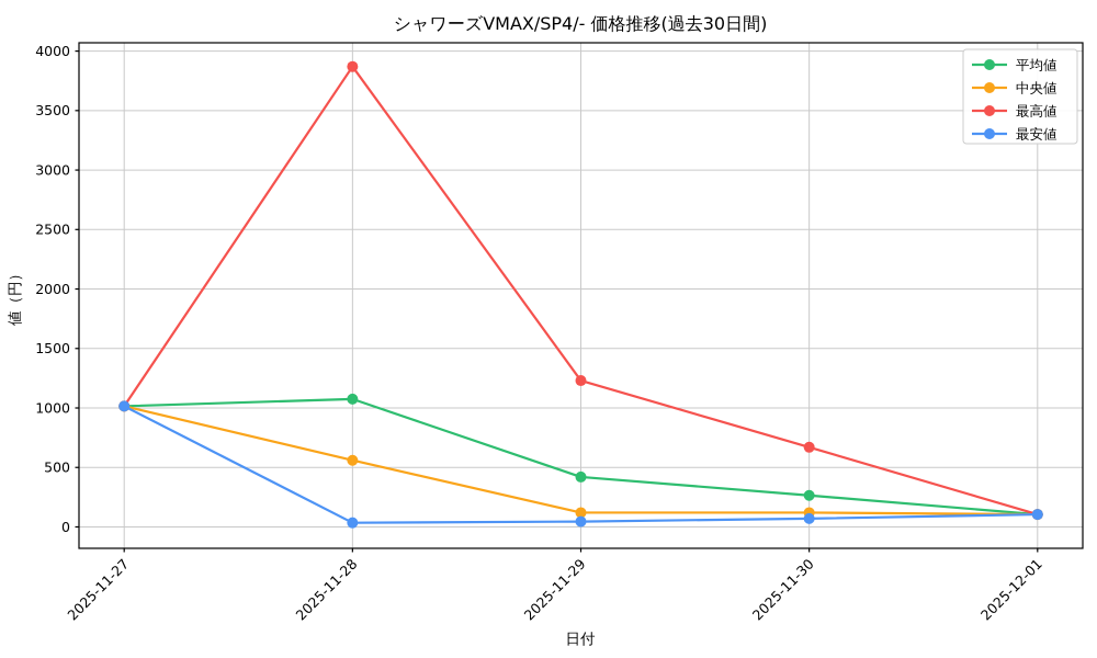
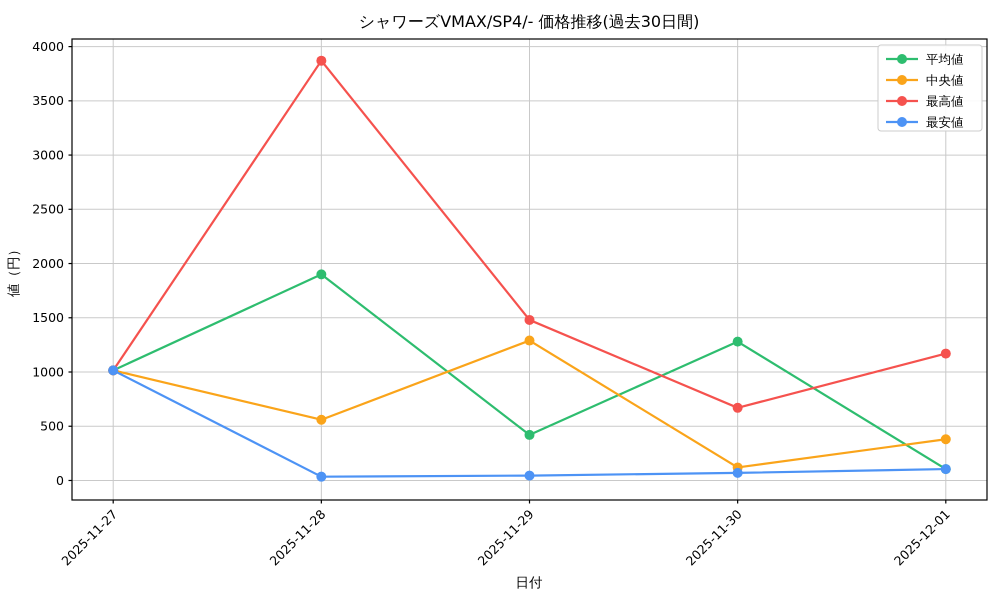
平均値/2025-11-28: 1080 -> 1900
中央値/2025-11-29: 120 -> 1290
最高値/2025-11-29: 1230 -> 1480
平均値/2025-11-30: 260 -> 1280
中央値/2025-12-01: 100 -> 380
最高値/2025-12-01: 100 -> 1170
